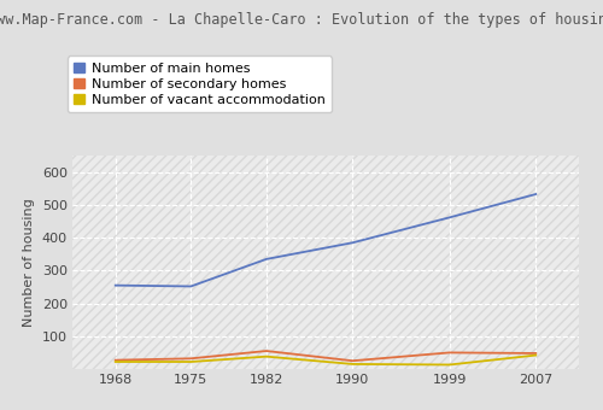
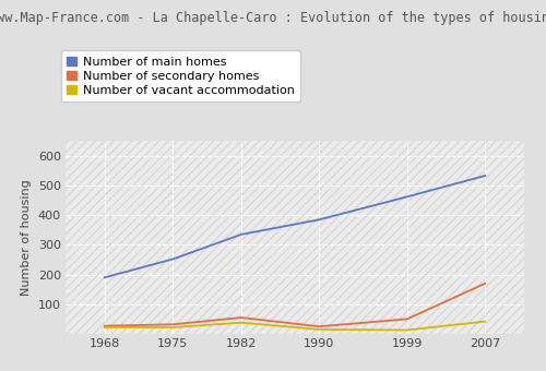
Number of main homes/1968: 255 -> 190
Number of secondary homes/2007: 48 -> 170
